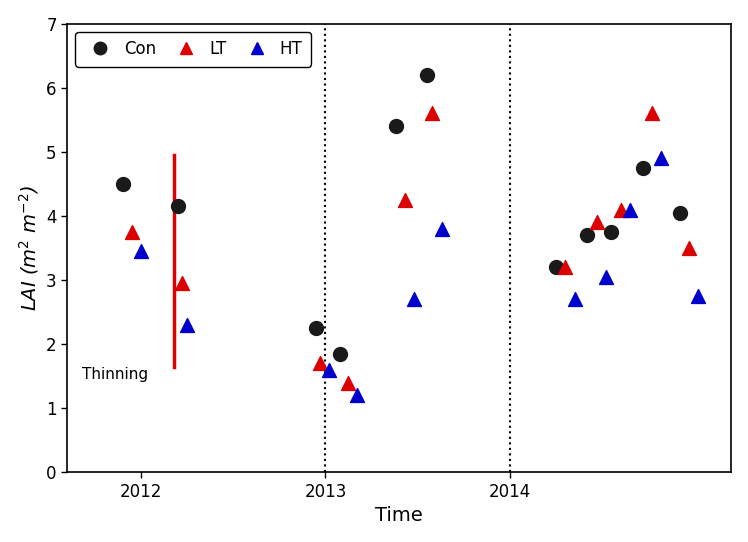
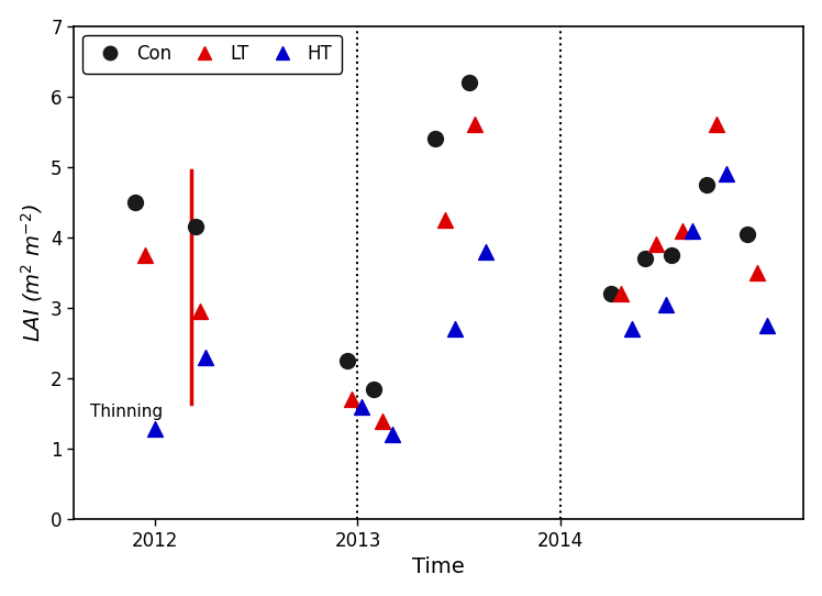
HT/2012: 3.45 -> 1.28
